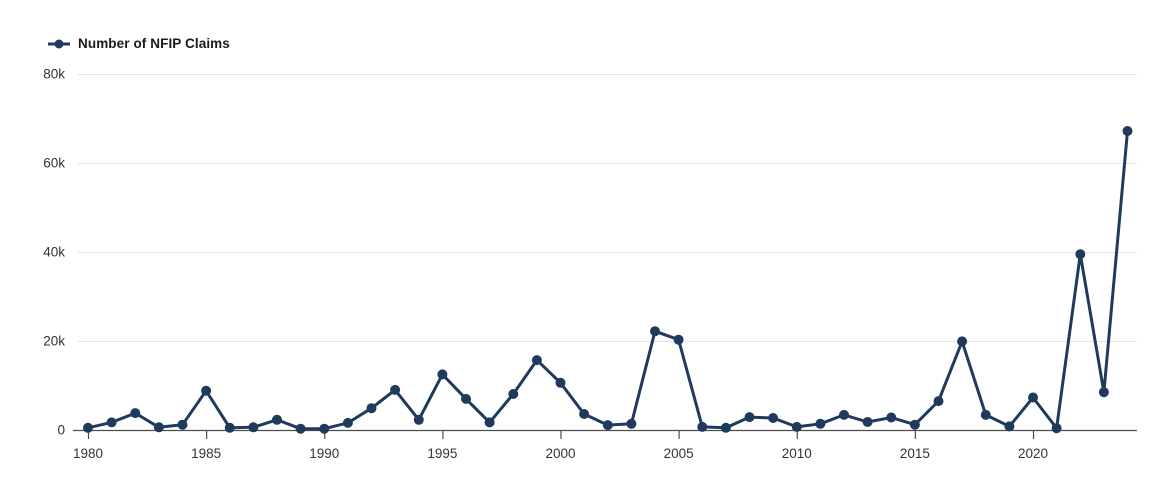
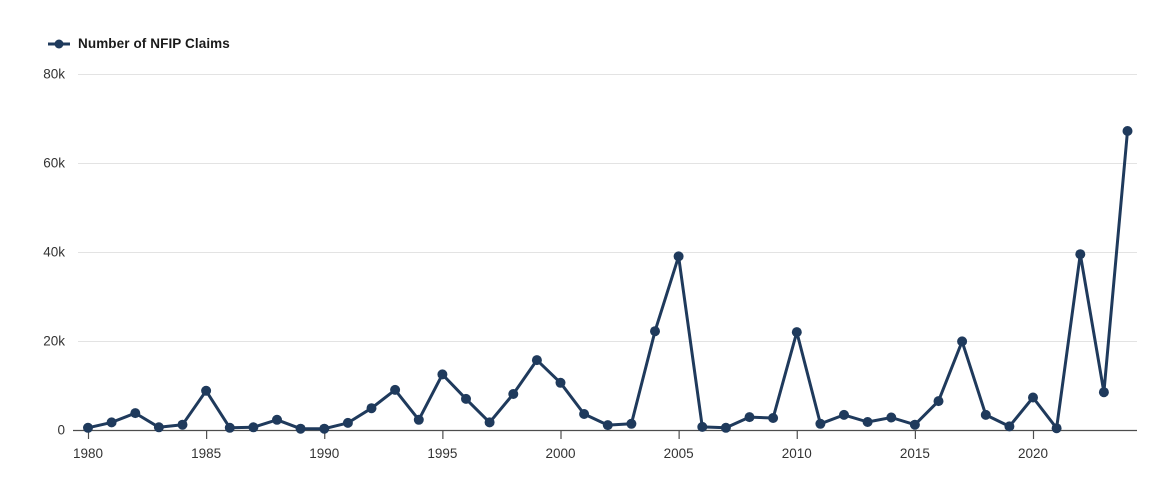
2005: 20k -> 39k
2010: 1k -> 22k
